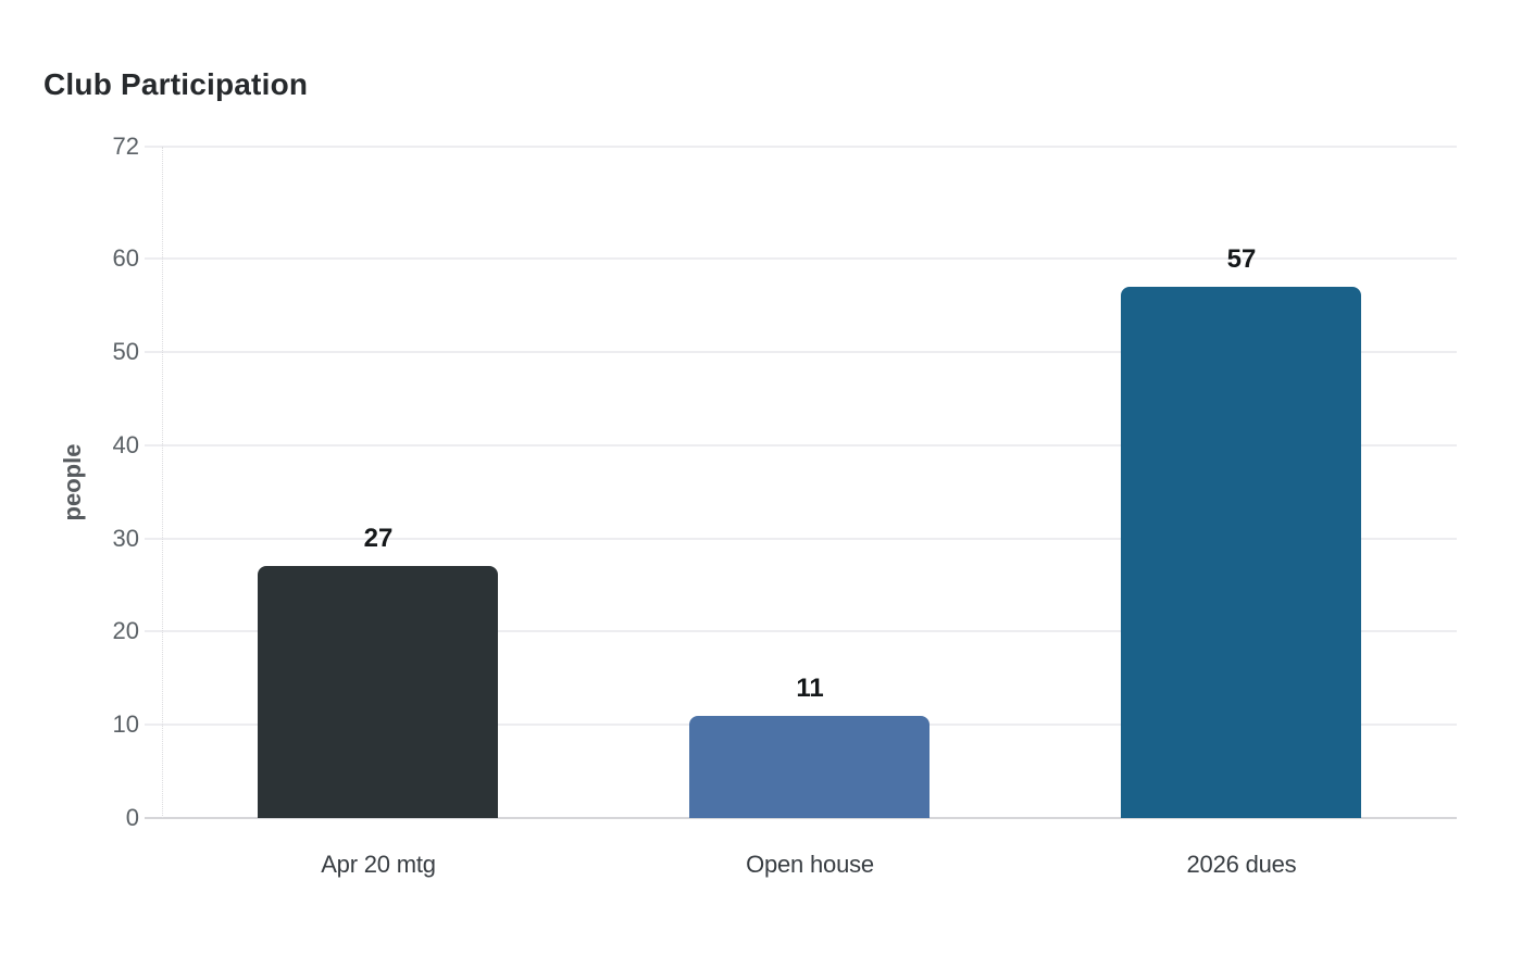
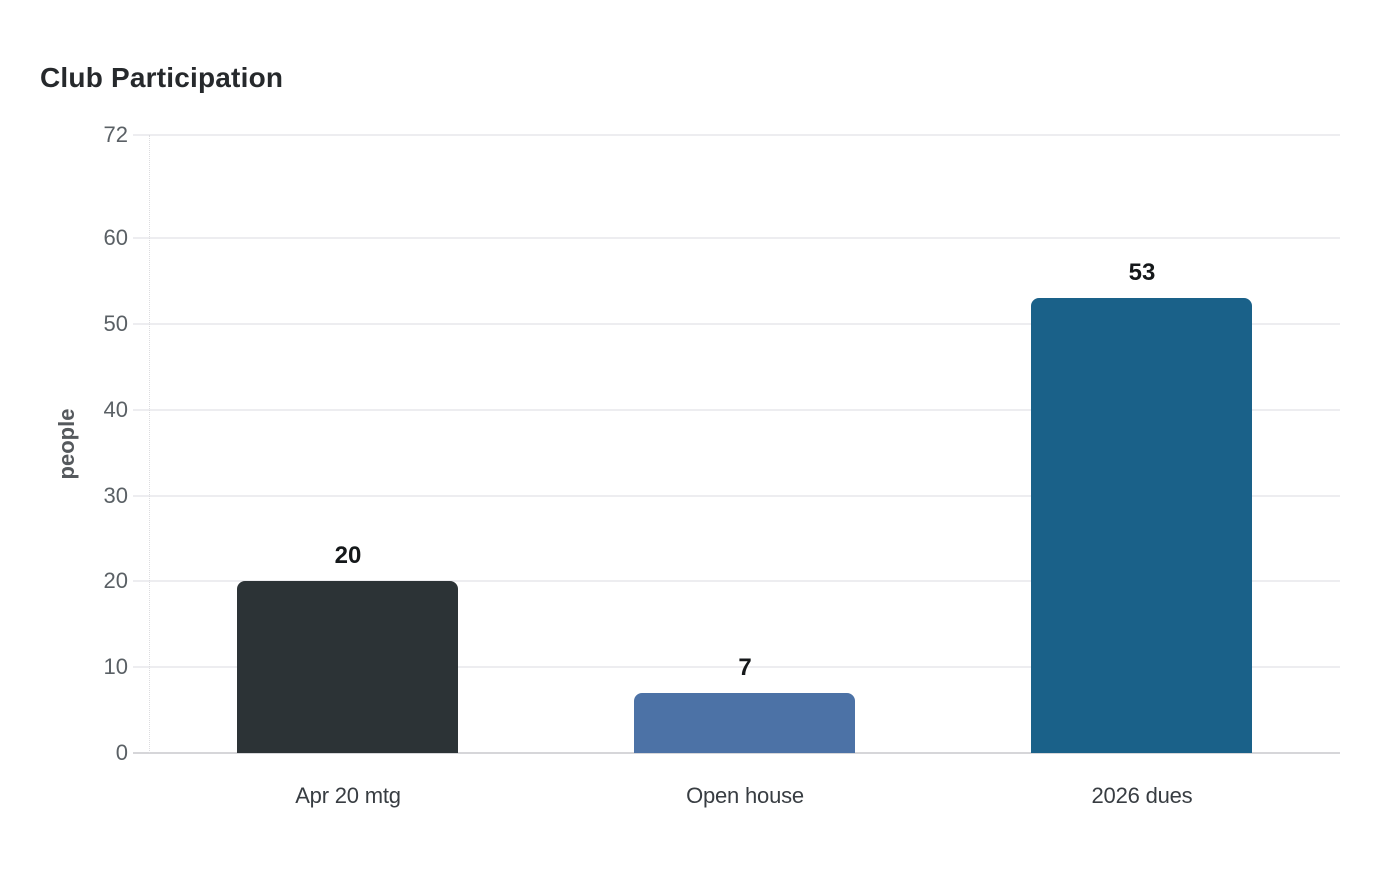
Apr 20 mtg: 27 -> 20
Open house: 11 -> 7
2026 dues: 57 -> 53
